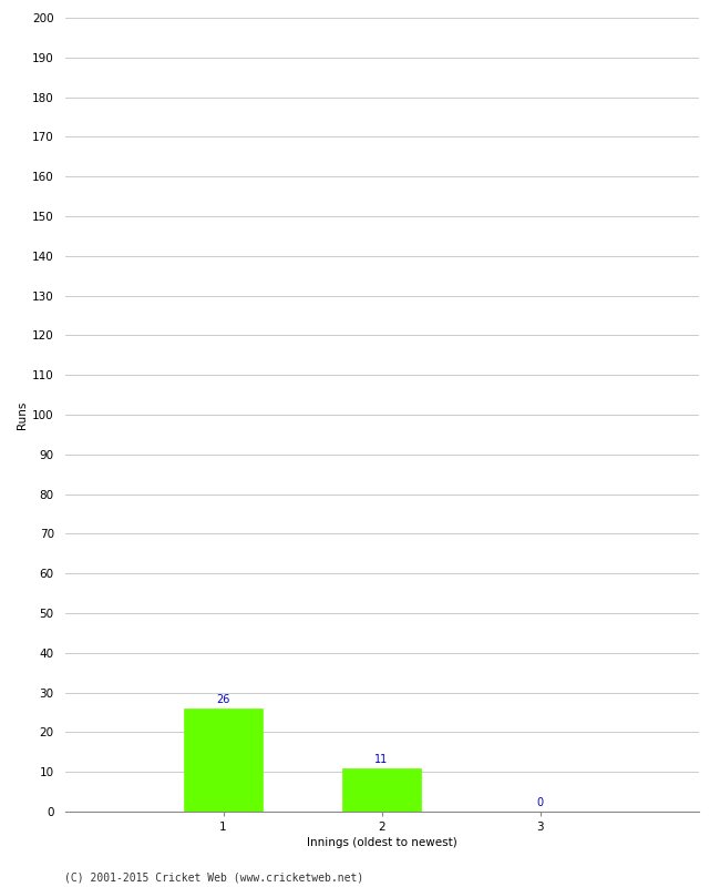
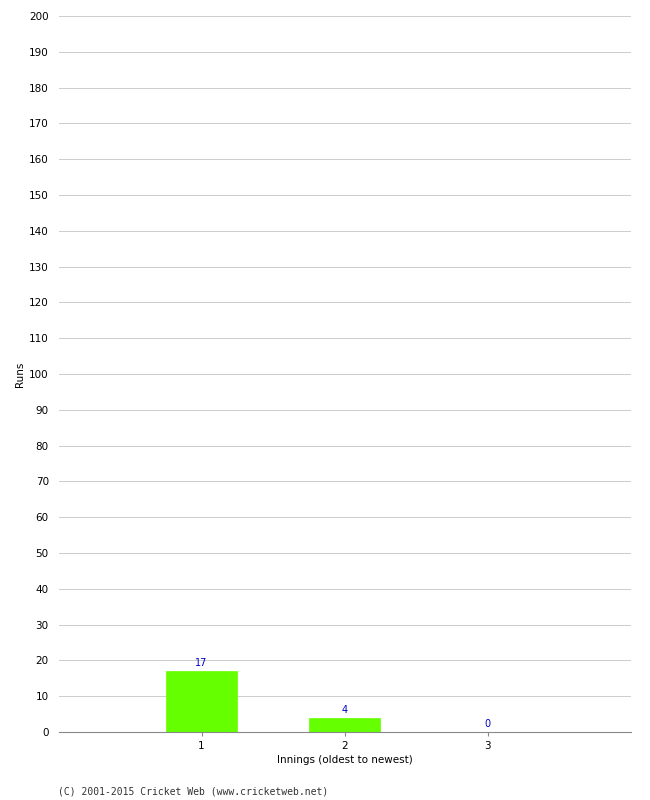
1: 26 -> 17
2: 11 -> 4
